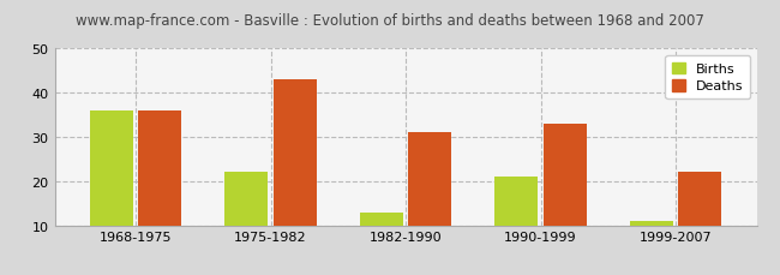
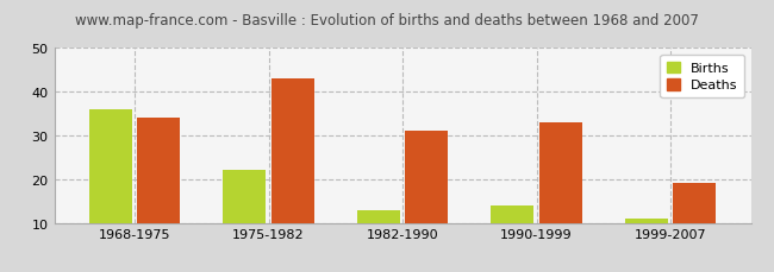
Deaths/1968-1975: 36 -> 34
Births/1990-1999: 21 -> 14
Deaths/1999-2007: 22 -> 19
